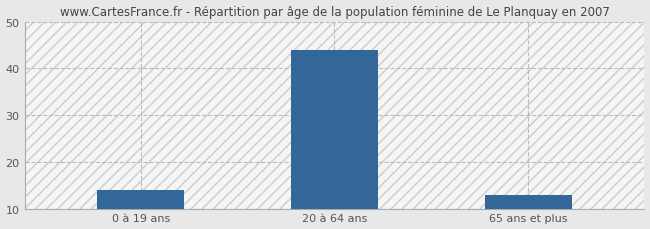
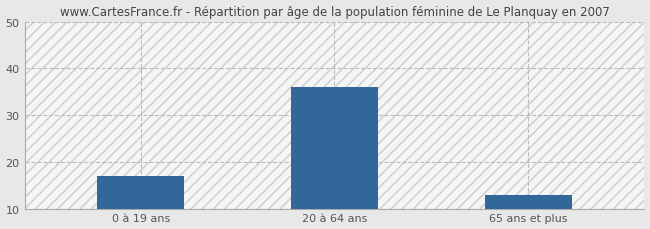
0 à 19 ans: 14 -> 17
20 à 64 ans: 44 -> 36
